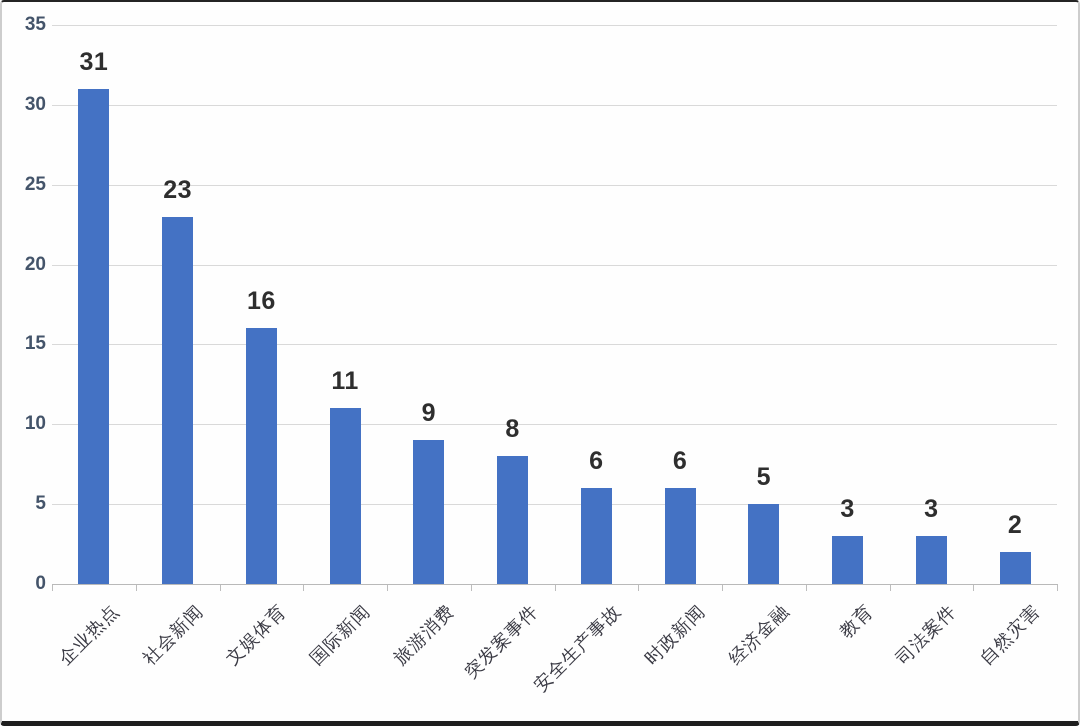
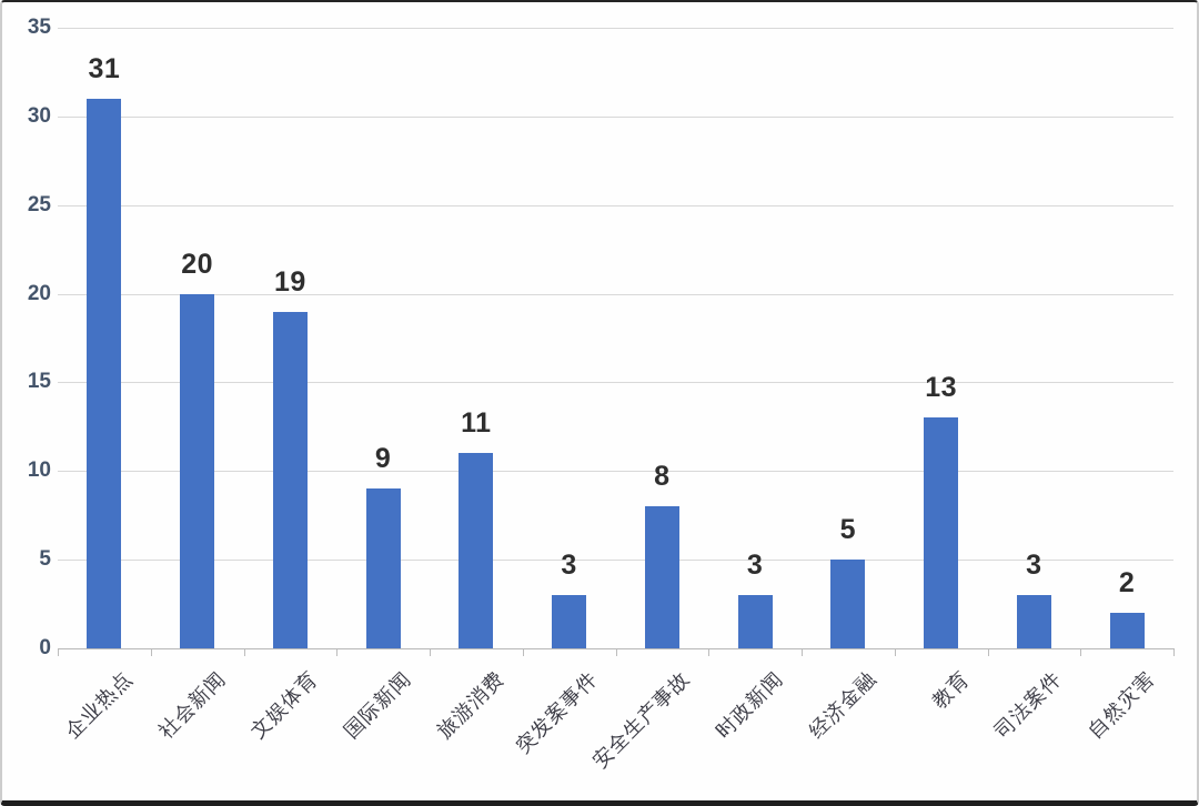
社会新闻: 23 -> 20
文娱体育: 16 -> 19
国际新闻: 11 -> 9
旅游消费: 9 -> 11
突发案事件: 8 -> 3
安全生产事故: 6 -> 8
时政新闻: 6 -> 3
教育: 3 -> 13
